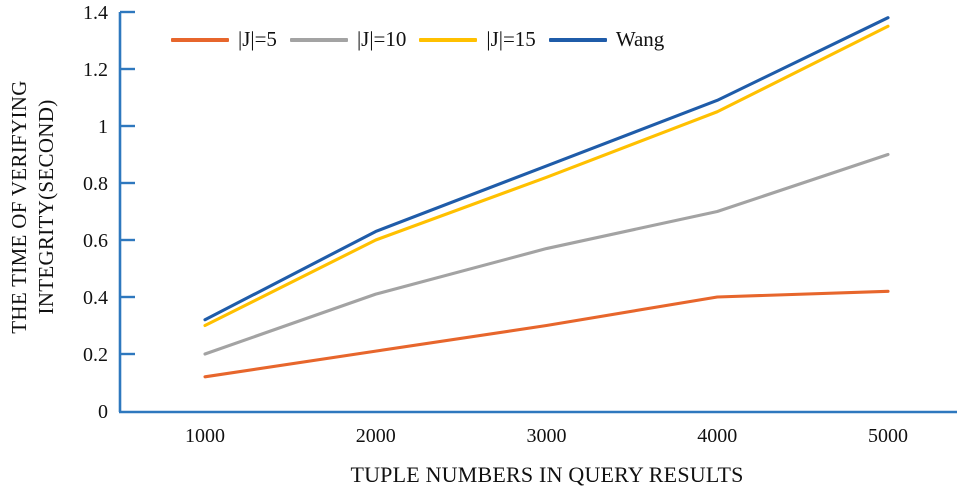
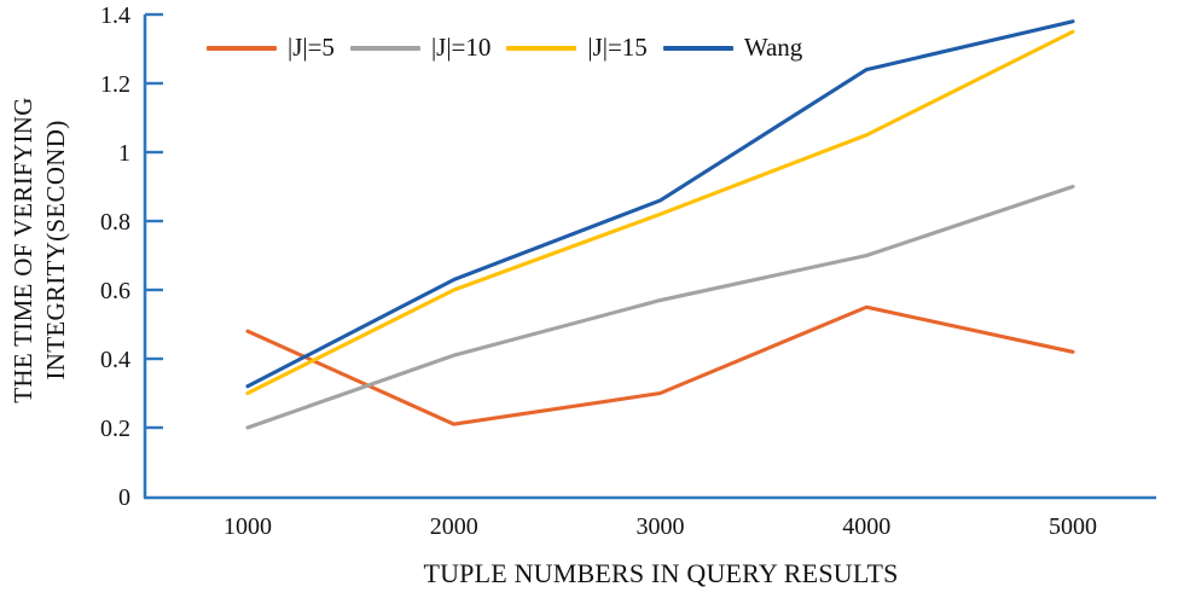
|J|=5/1000: 0.12 -> 0.48
|J|=5/4000: 0.40 -> 0.55
Wang/4000: 1.09 -> 1.24
